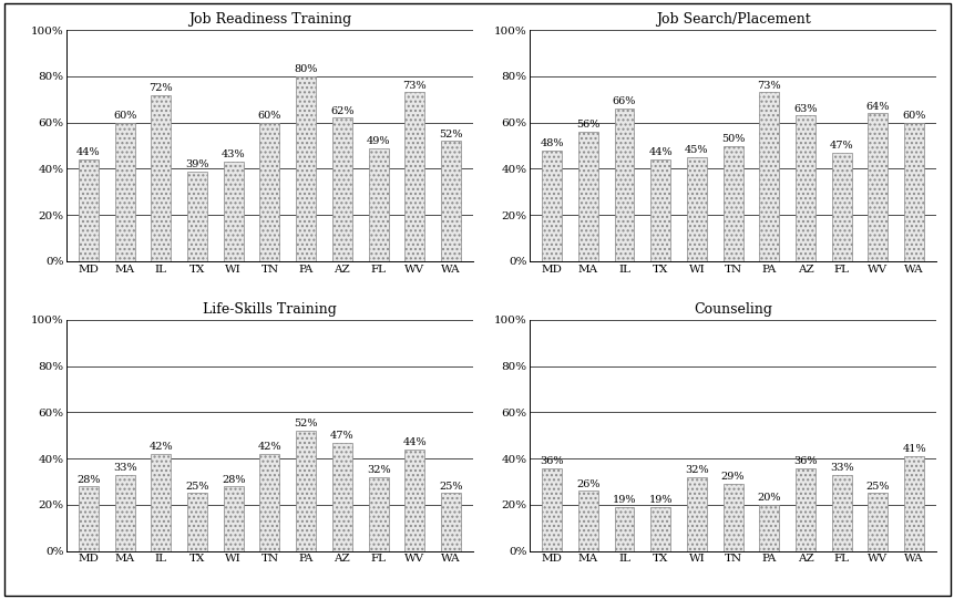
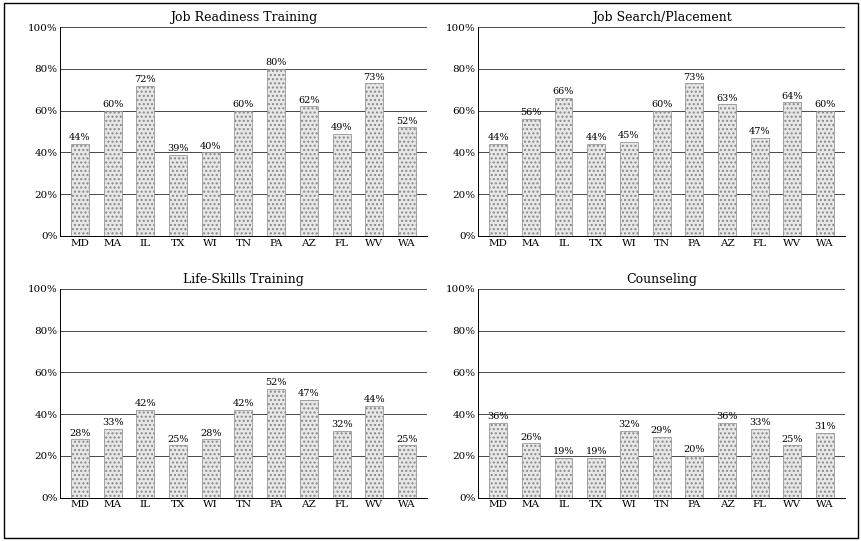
Job Readiness Training/WI: 43% -> 40%
Job Search/Placement/MD: 48% -> 44%
Job Search/Placement/TN: 50% -> 60%
Counseling/WA: 41% -> 31%
